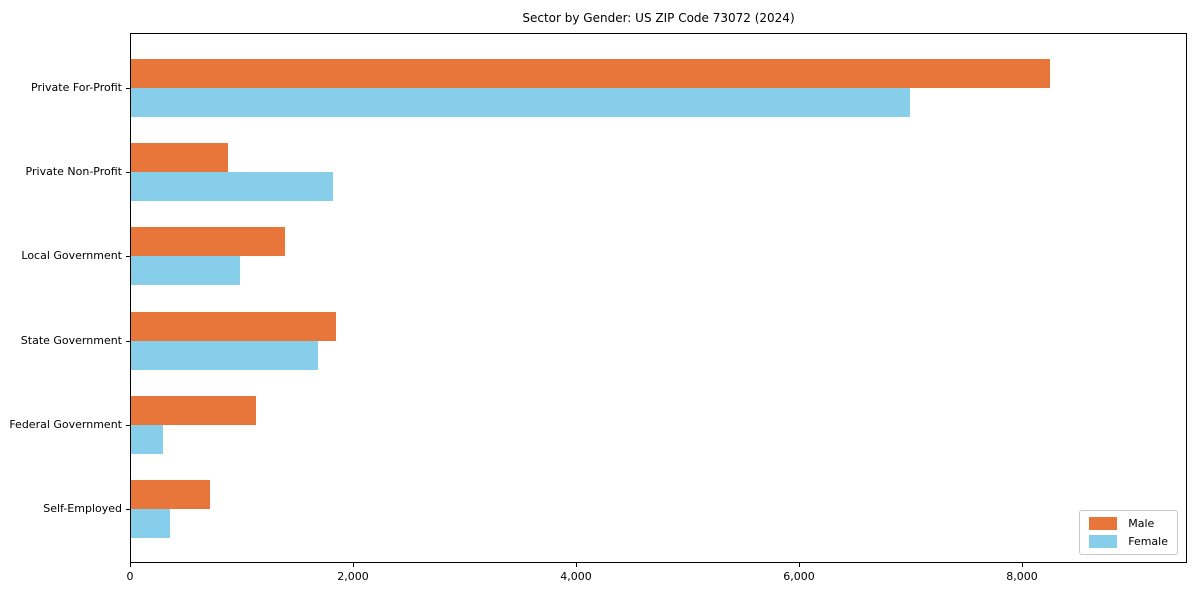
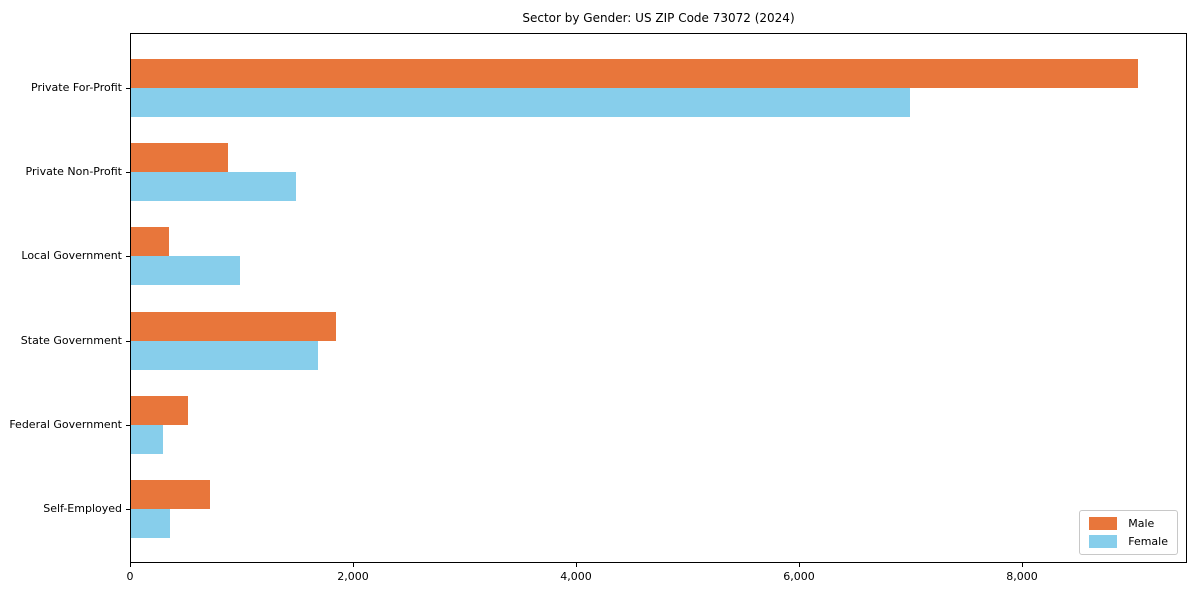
Male/Private For-Profit: 8240 -> 9030
Female/Private Non-Profit: 1810 -> 1480
Male/Local Government: 1380 -> 340
Male/Federal Government: 1120 -> 510
